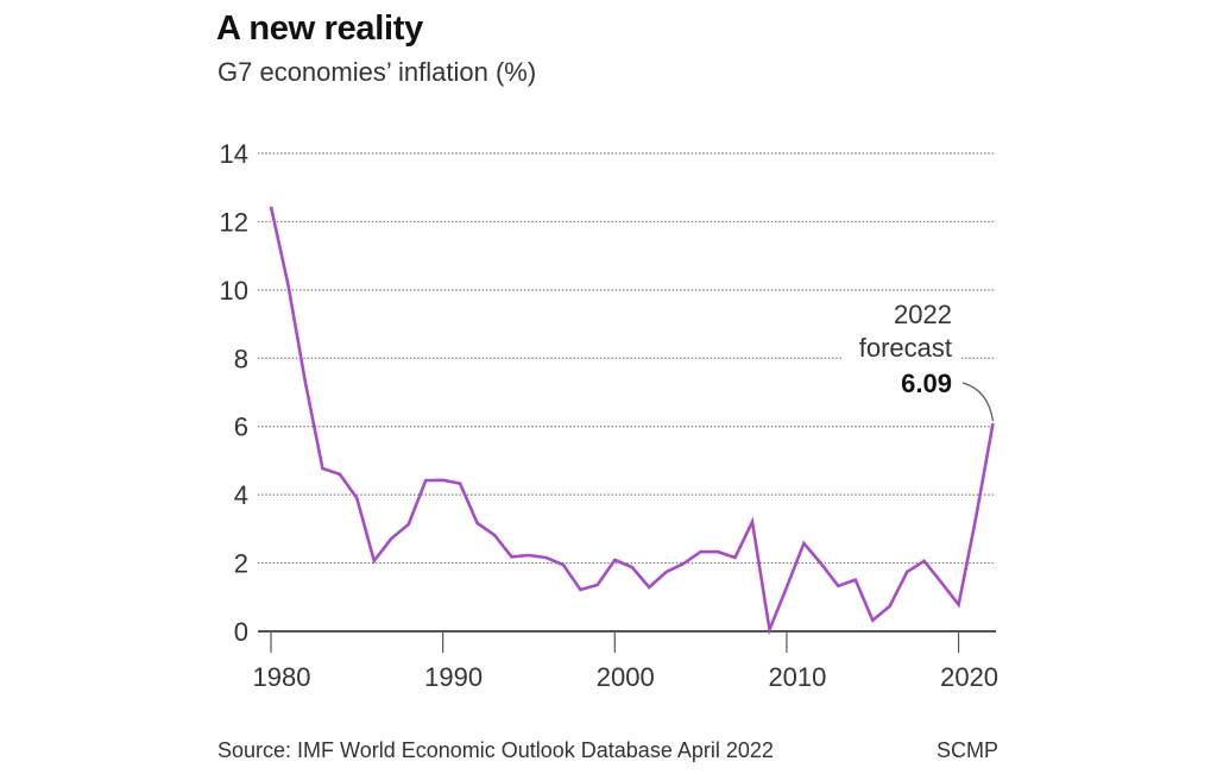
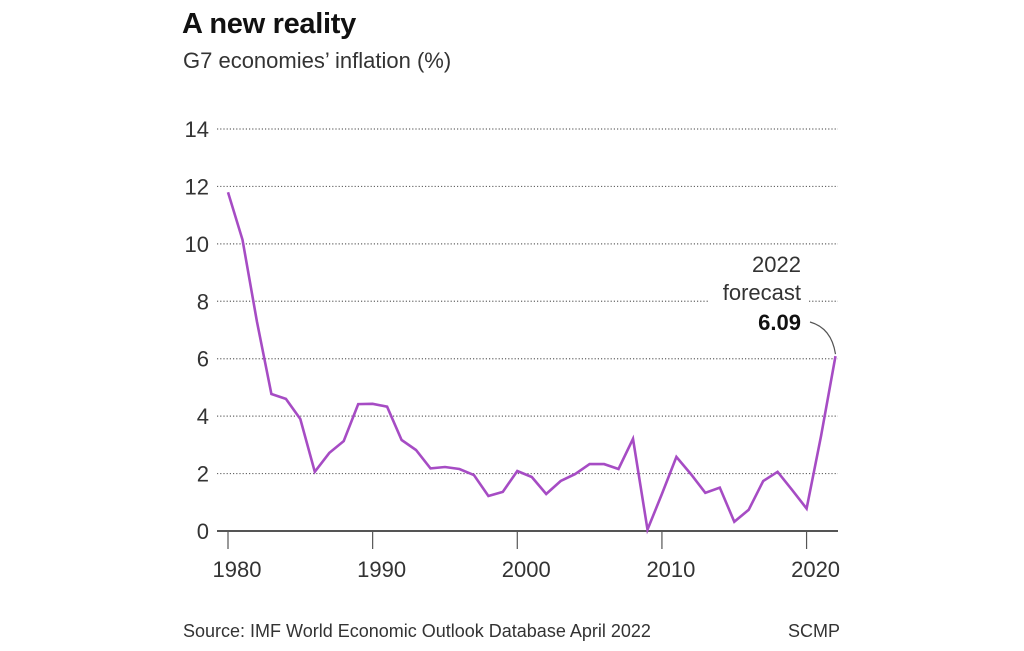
1980: 12.4 -> 11.8
